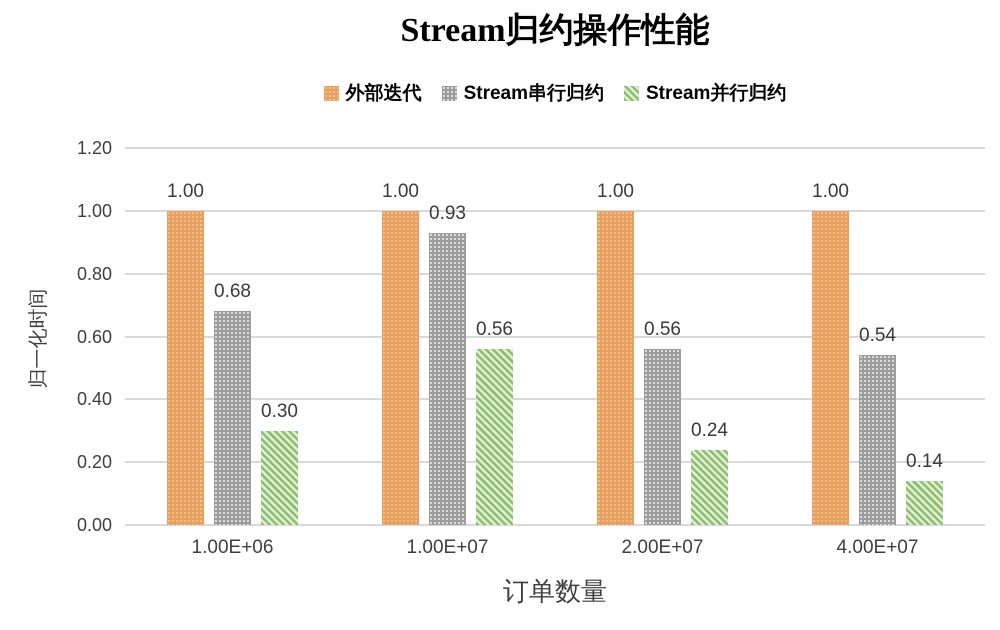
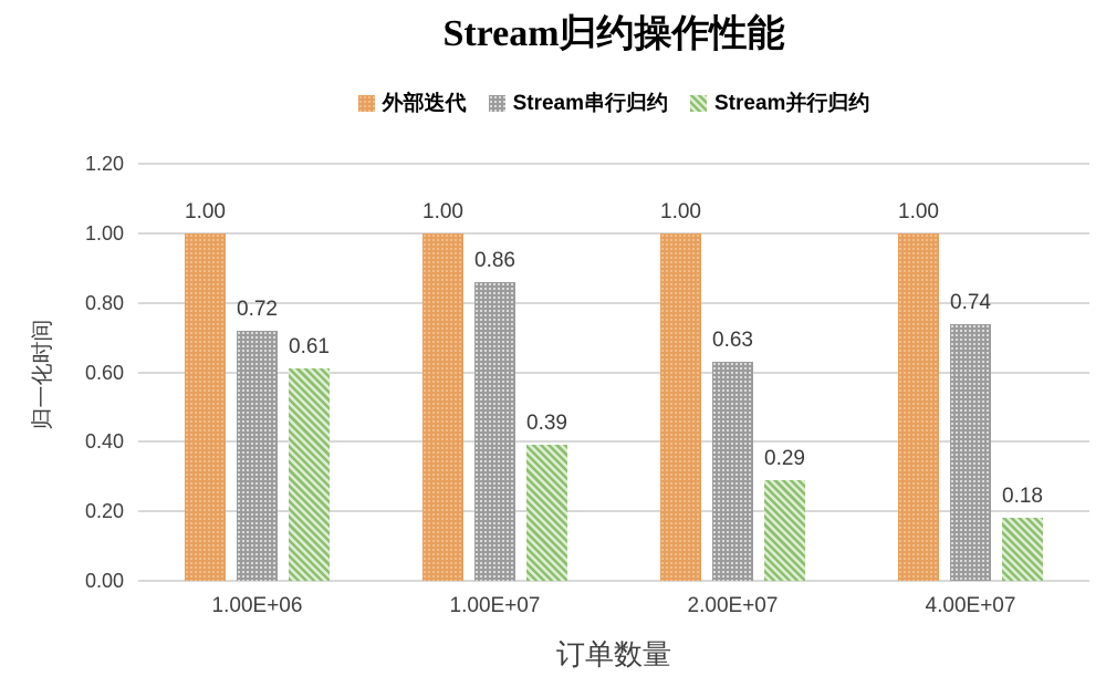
Stream串行归约/1.00E+06: 0.68 -> 0.72
Stream并行归约/1.00E+06: 0.30 -> 0.61
Stream串行归约/1.00E+07: 0.93 -> 0.86
Stream并行归约/1.00E+07: 0.56 -> 0.39
Stream串行归约/2.00E+07: 0.56 -> 0.63
Stream并行归约/2.00E+07: 0.24 -> 0.29
Stream串行归约/4.00E+07: 0.54 -> 0.74
Stream并行归约/4.00E+07: 0.14 -> 0.18
